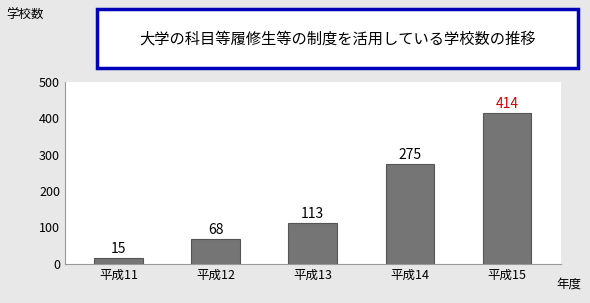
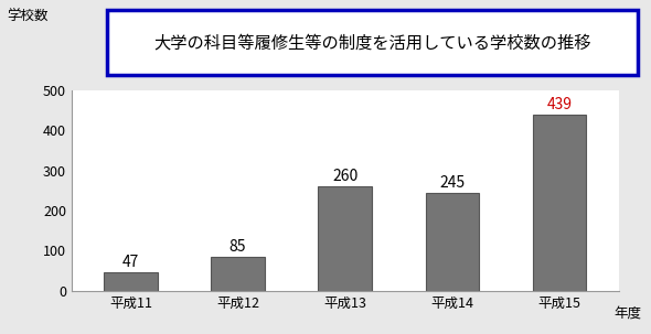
平成11: 15 -> 47
平成12: 68 -> 85
平成13: 113 -> 260
平成14: 275 -> 245
平成15: 414 -> 439
